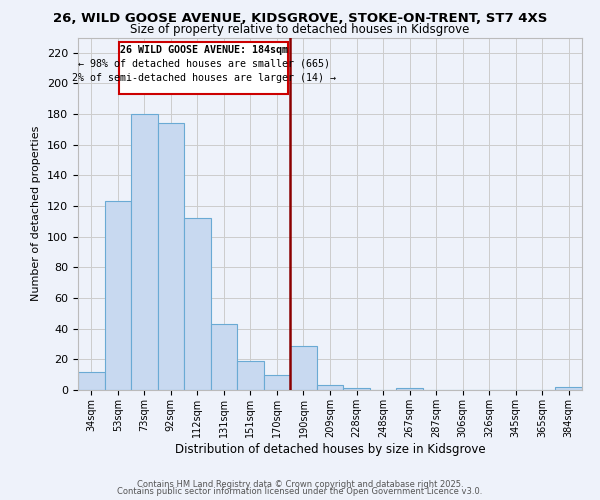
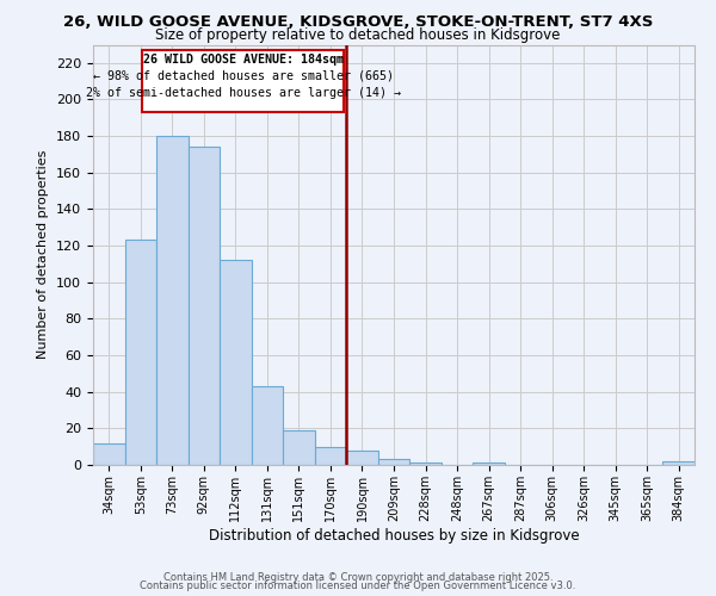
190sqm: 29 -> 8
